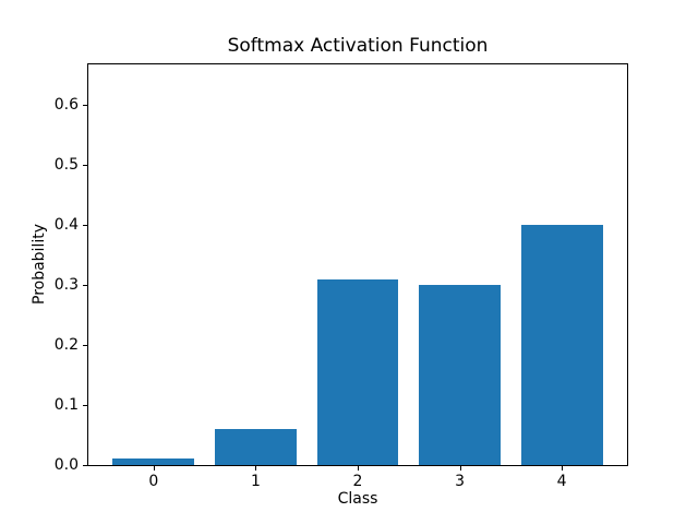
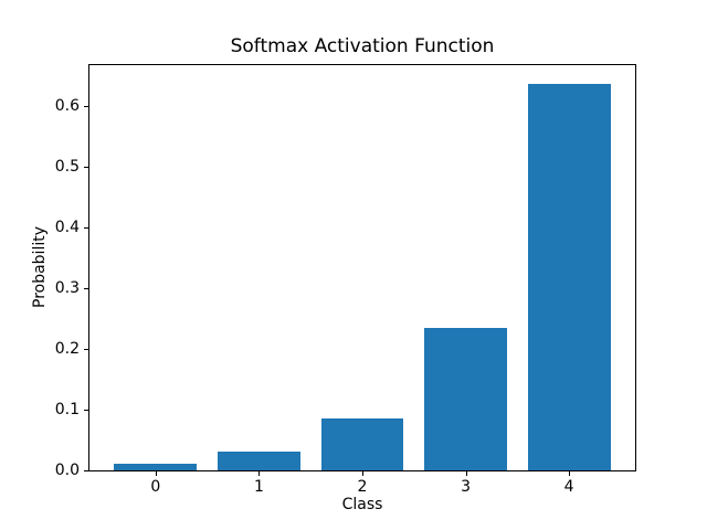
1: 0.06 -> 0.03
2: 0.31 -> 0.09
3: 0.30 -> 0.23
4: 0.40 -> 0.64
